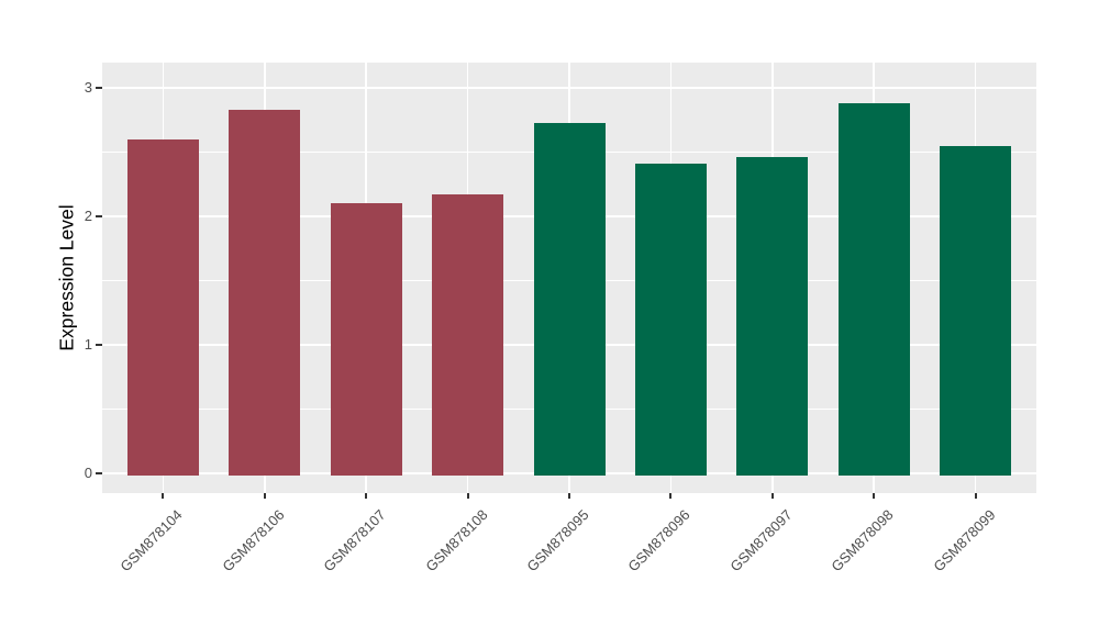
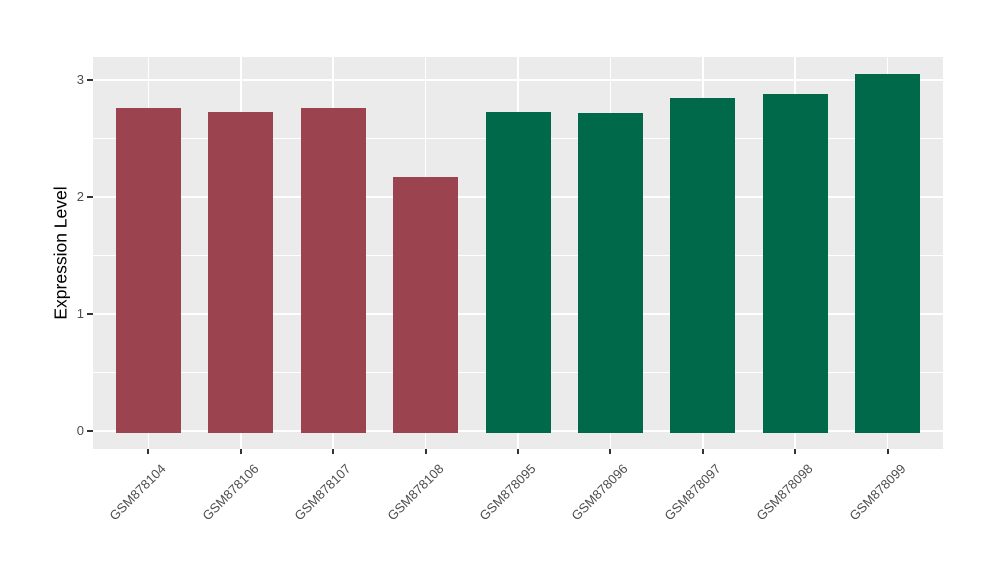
GSM878104: 2.60 -> 2.76
GSM878106: 2.83 -> 2.73
GSM878107: 2.10 -> 2.76
GSM878096: 2.41 -> 2.72
GSM878097: 2.46 -> 2.85
GSM878099: 2.55 -> 3.05
